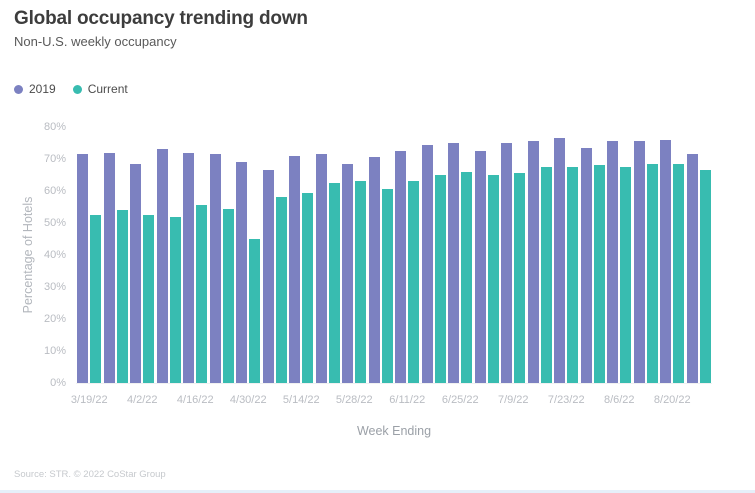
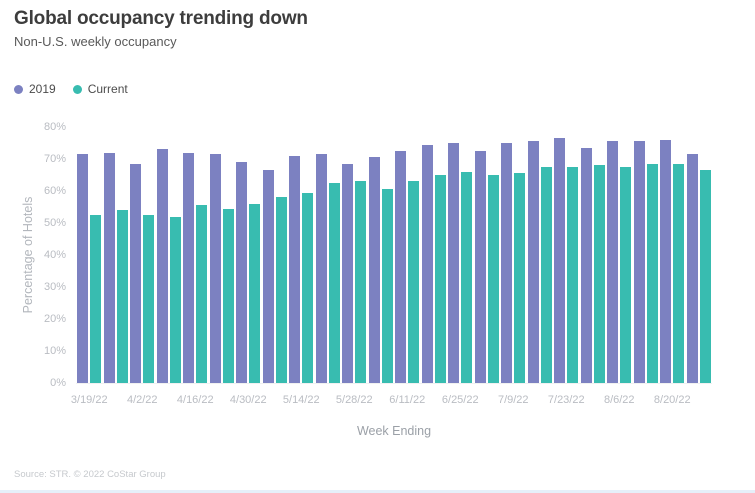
Current/4/30/22: 45% -> 56%
